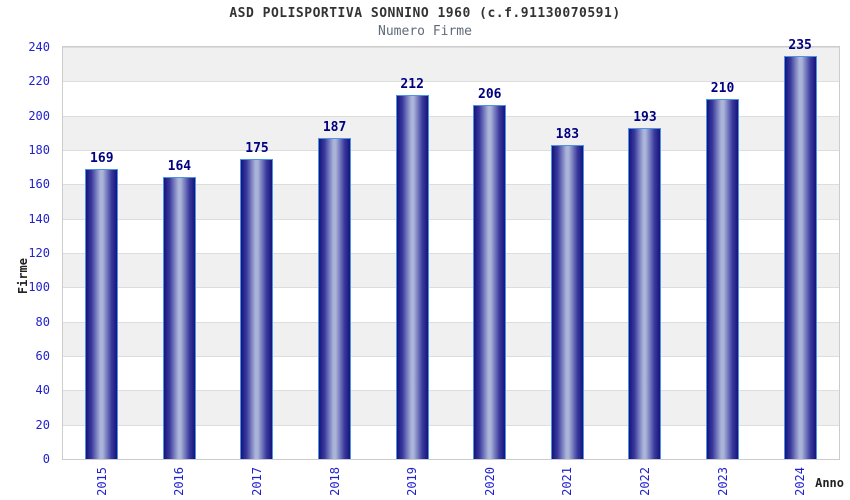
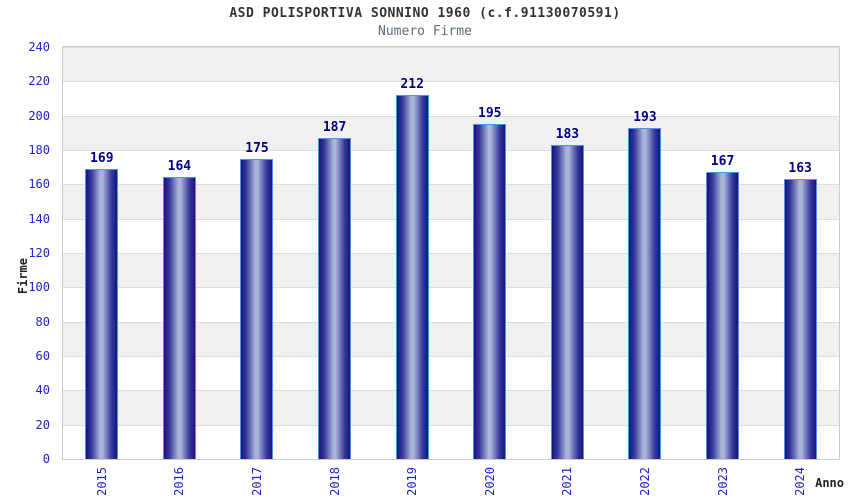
2020: 206 -> 195
2023: 210 -> 167
2024: 235 -> 163
